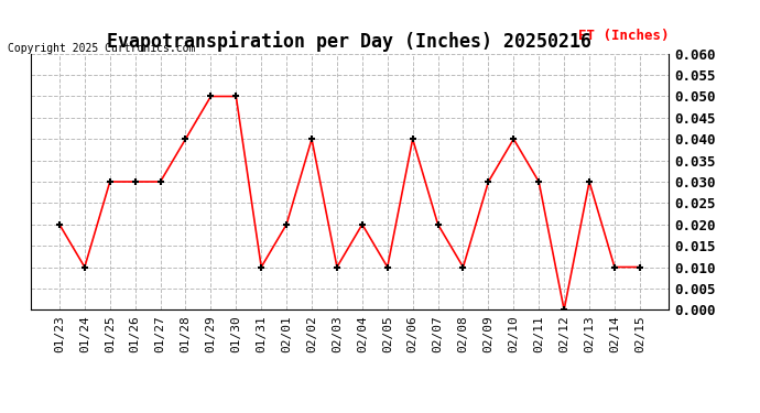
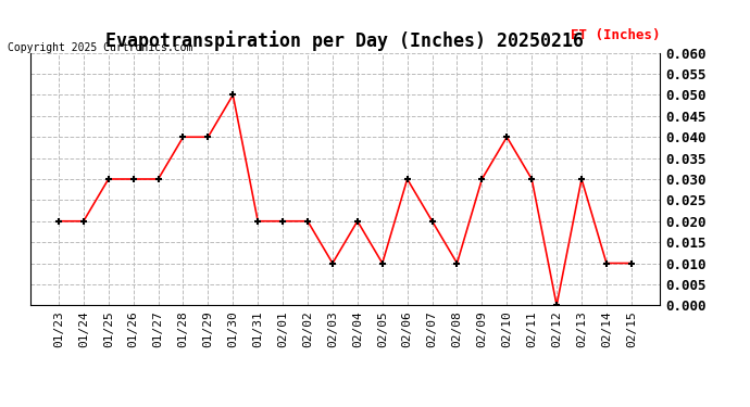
01/24: 0.01 -> 0.02
01/29: 0.05 -> 0.04
01/31: 0.01 -> 0.02
02/02: 0.04 -> 0.02
02/06: 0.04 -> 0.03
